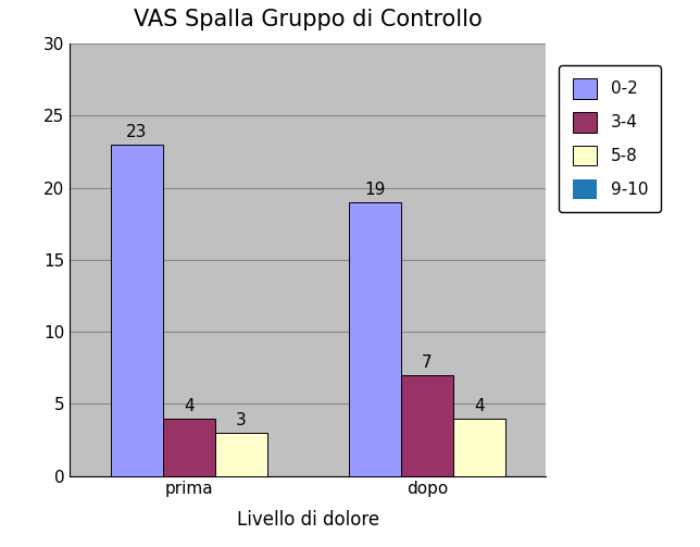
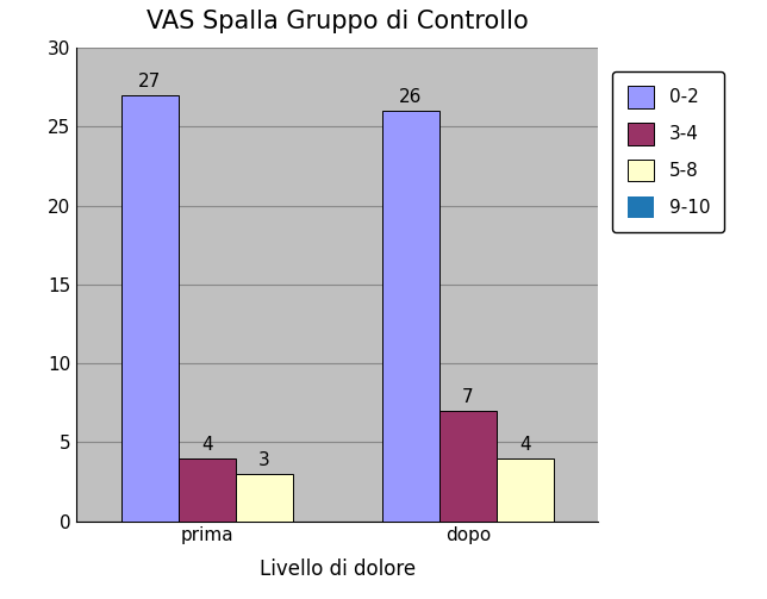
0-2/prima: 23 -> 27
0-2/dopo: 19 -> 26
